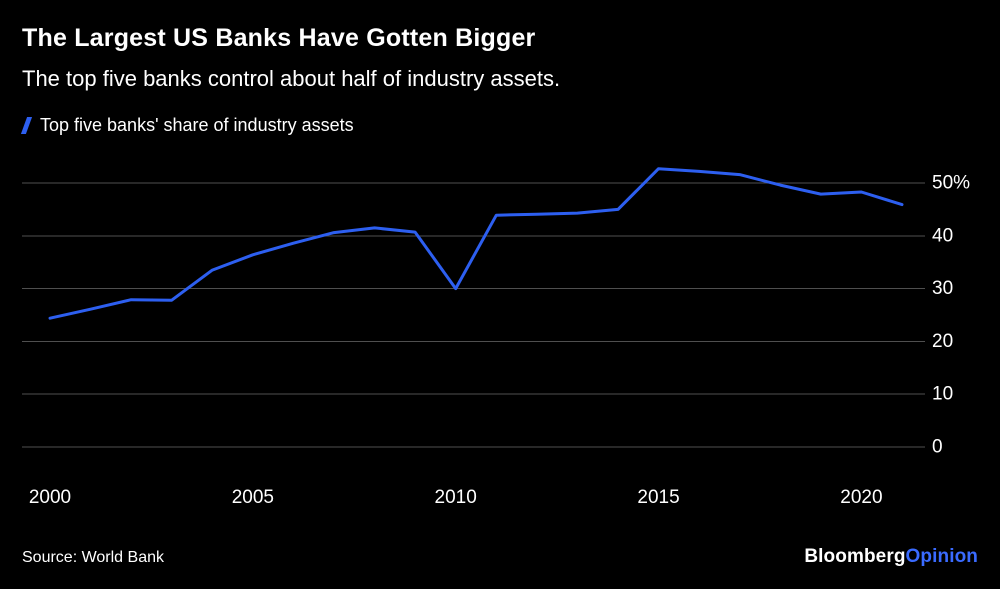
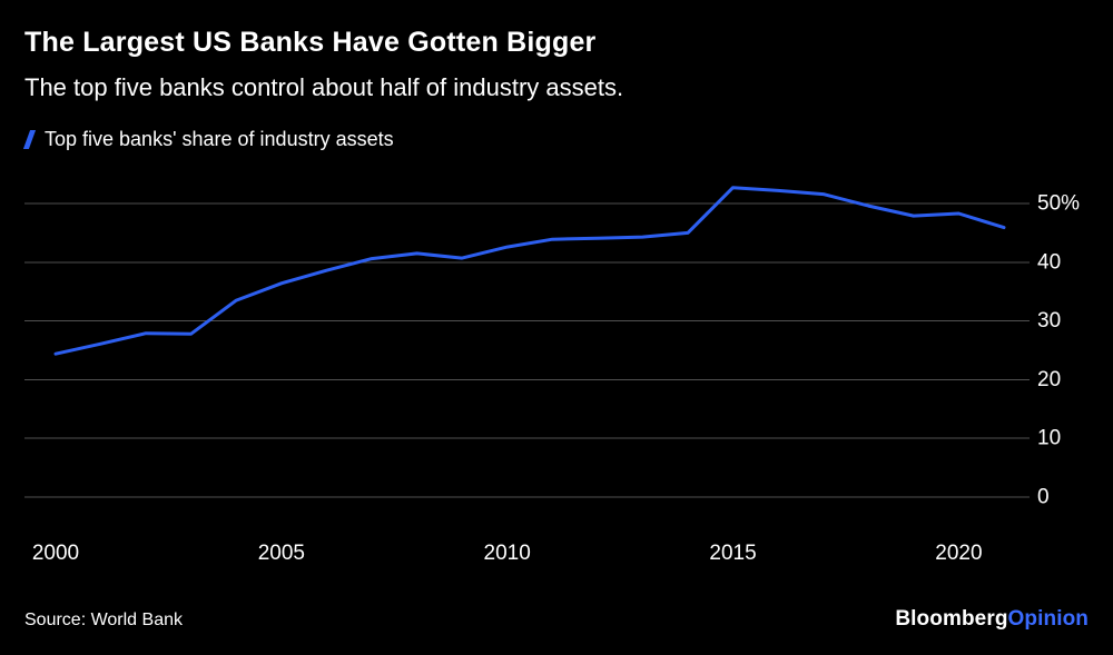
2010: 30% -> 43%
